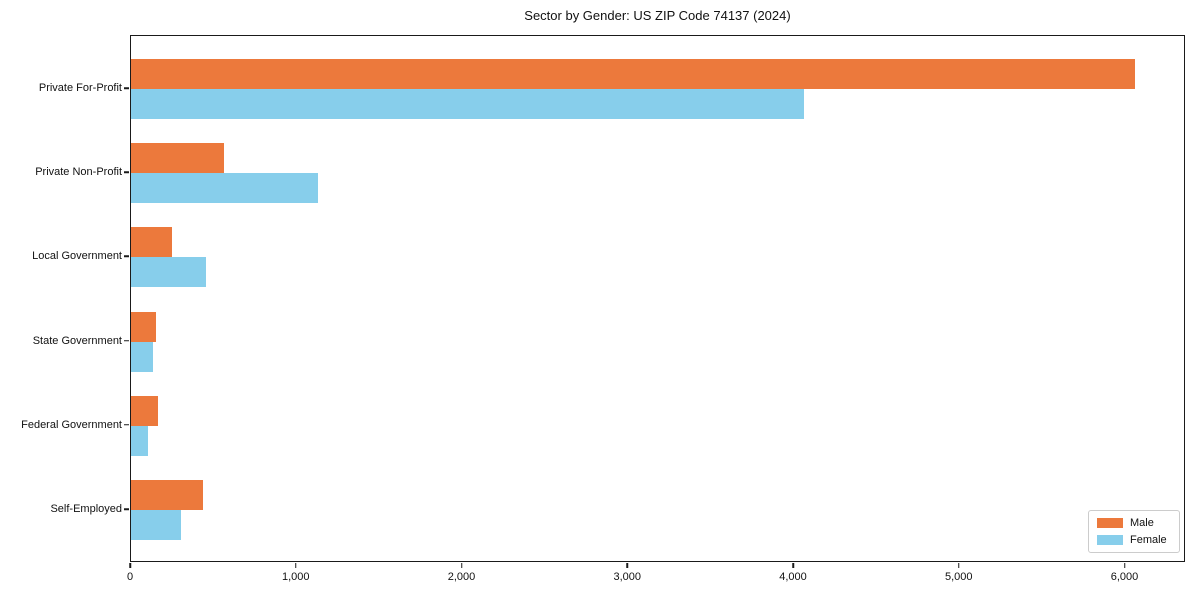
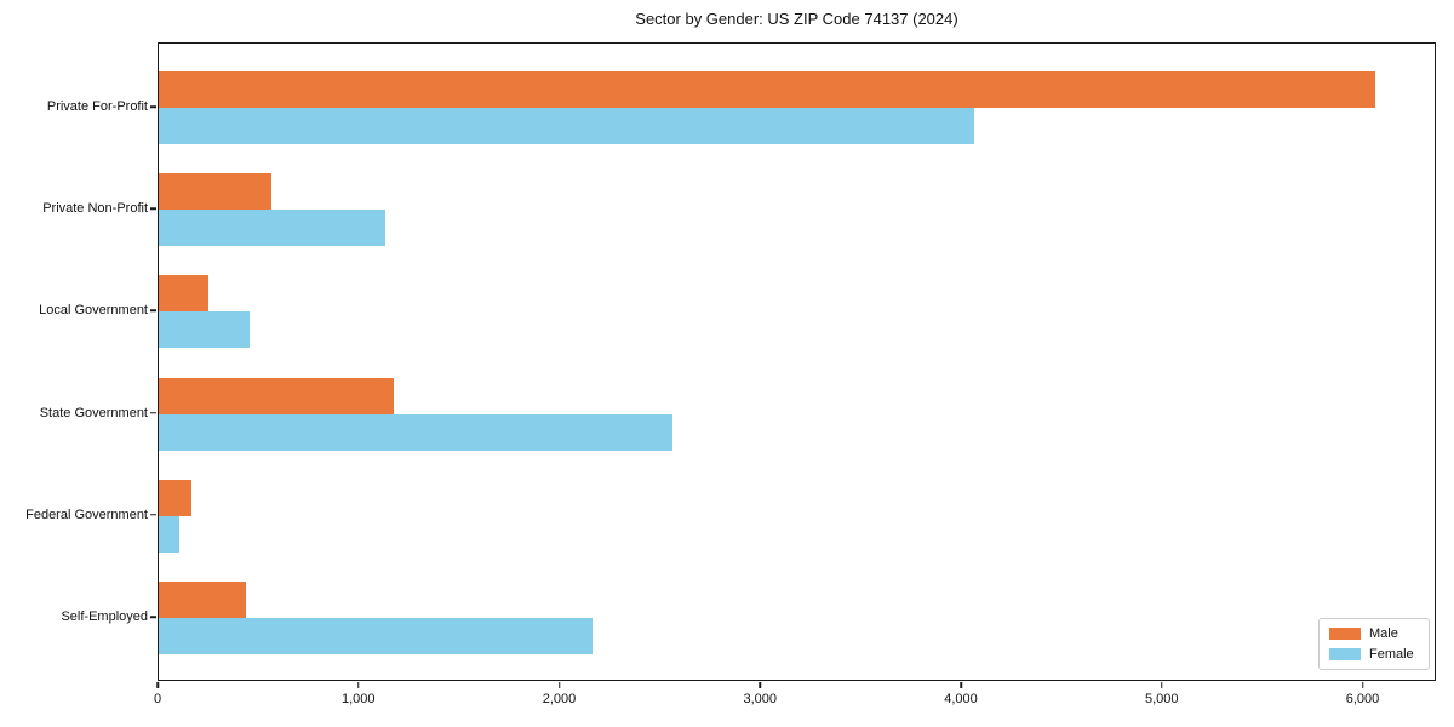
Male/State Government: 150 -> 1170
Female/State Government: 140 -> 2560
Female/Self-Employed: 300 -> 2160
